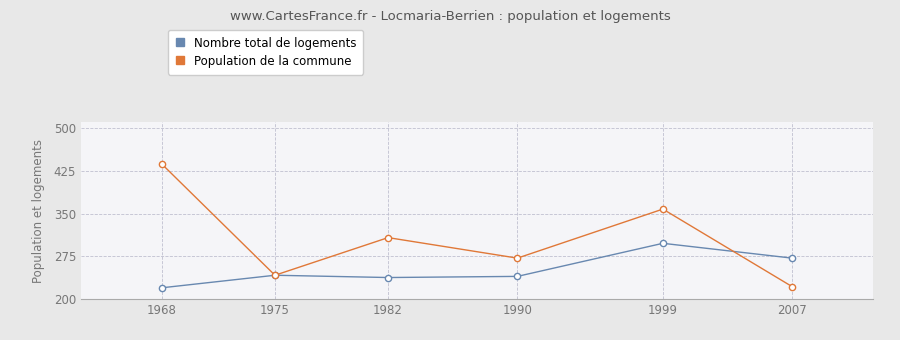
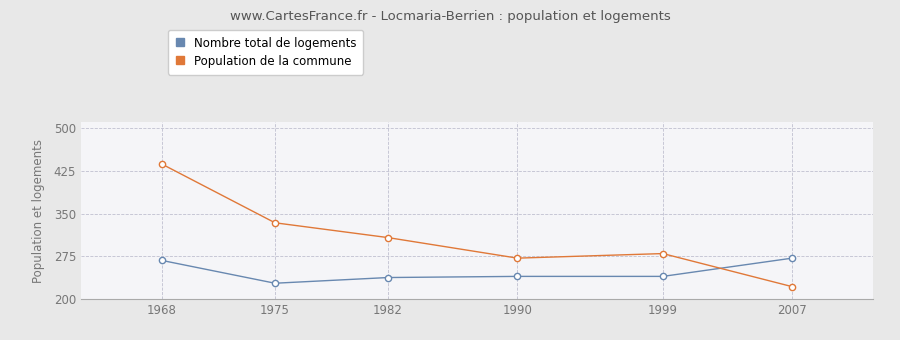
Nombre total de logements/1968: 220 -> 268
Nombre total de logements/1975: 242 -> 228
Population de la commune/1975: 242 -> 334
Nombre total de logements/1999: 298 -> 240
Population de la commune/1999: 358 -> 280
